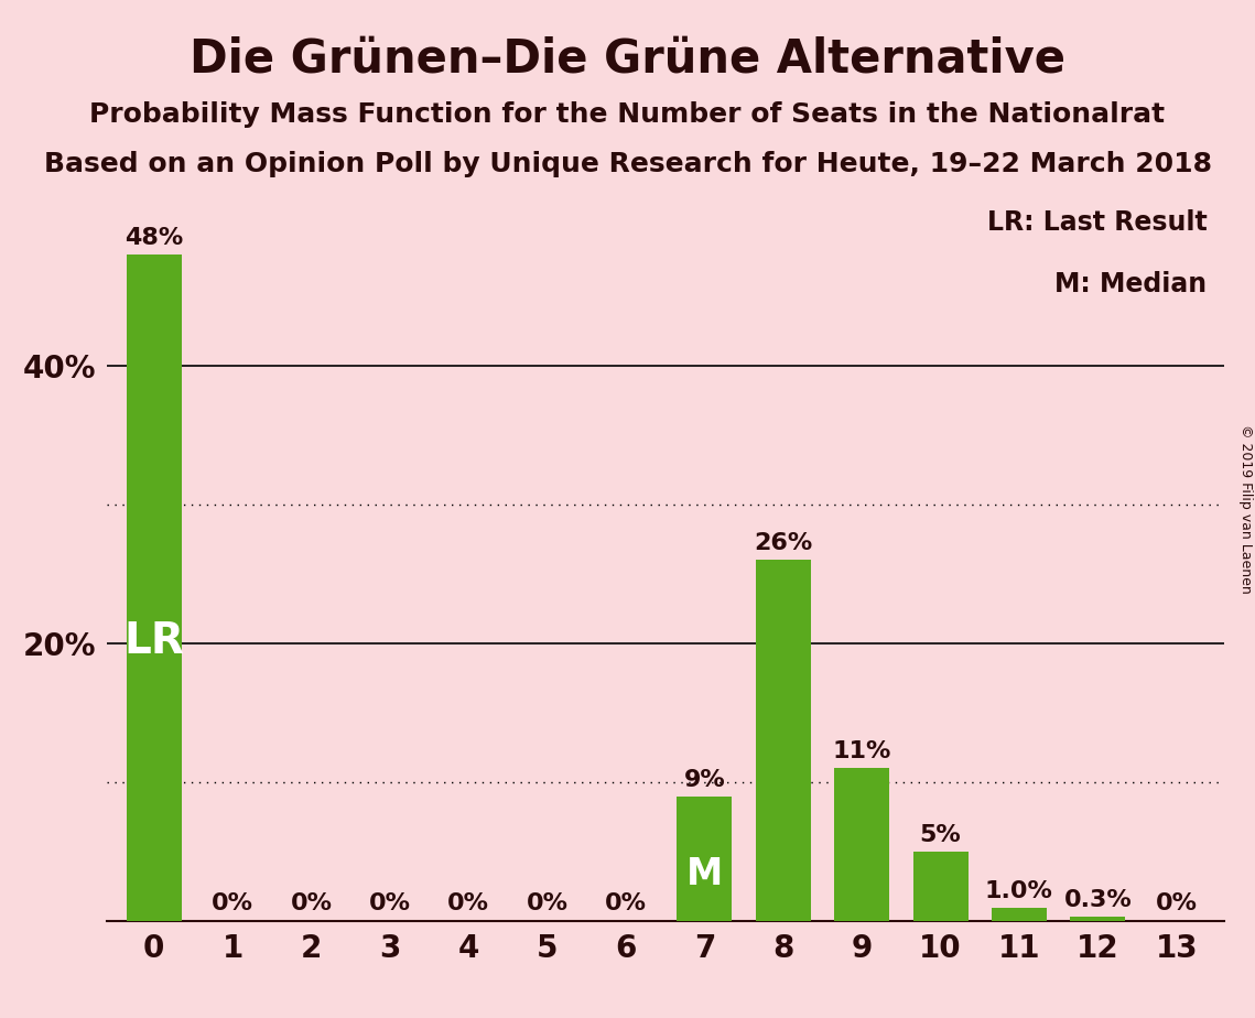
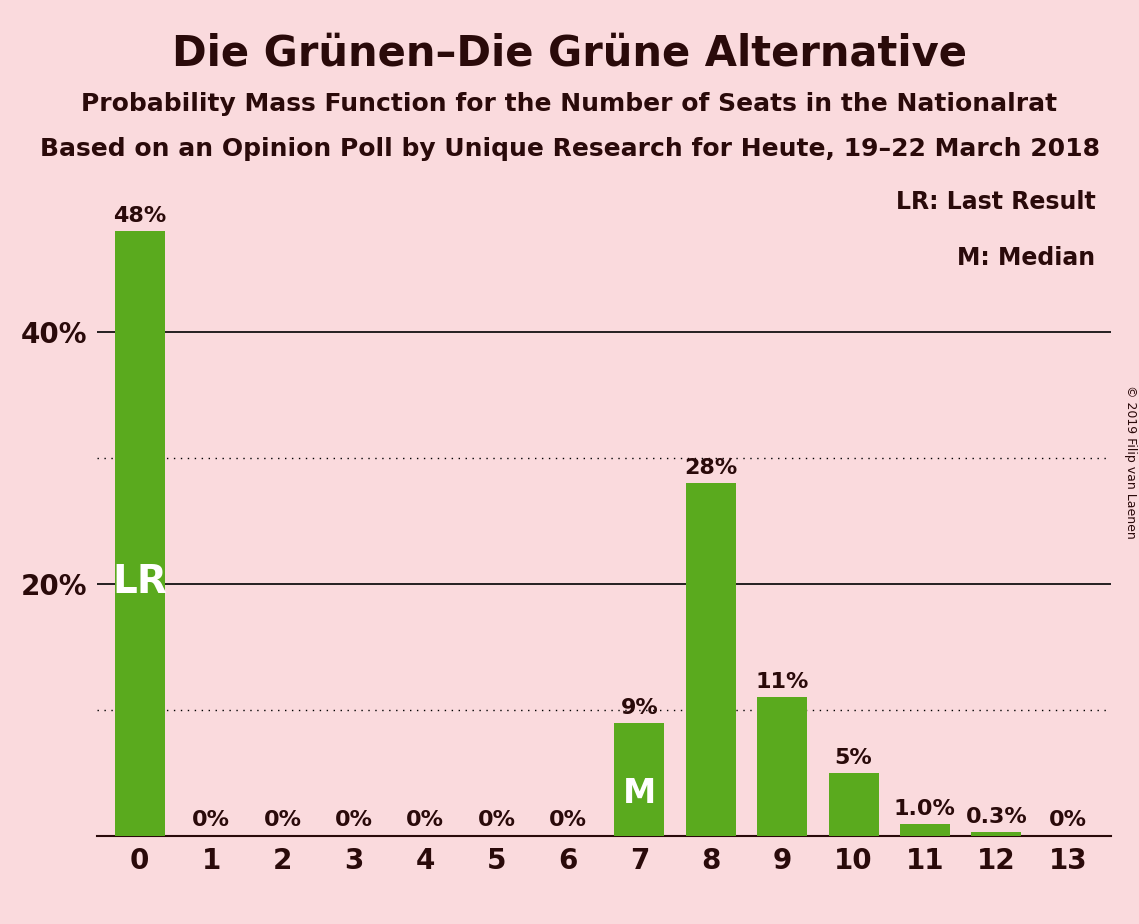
8: 26% -> 28%
